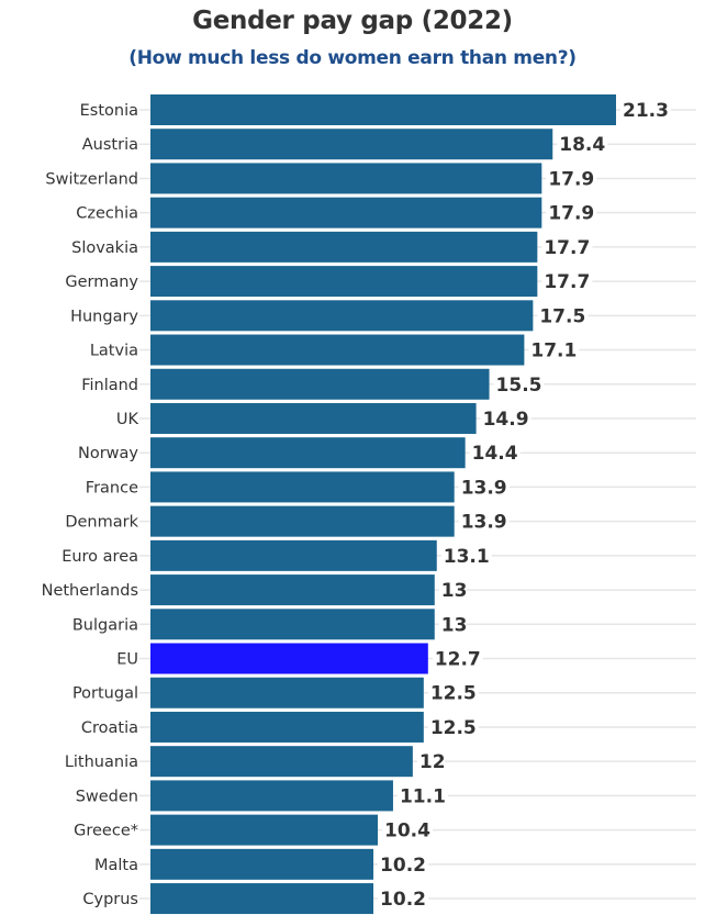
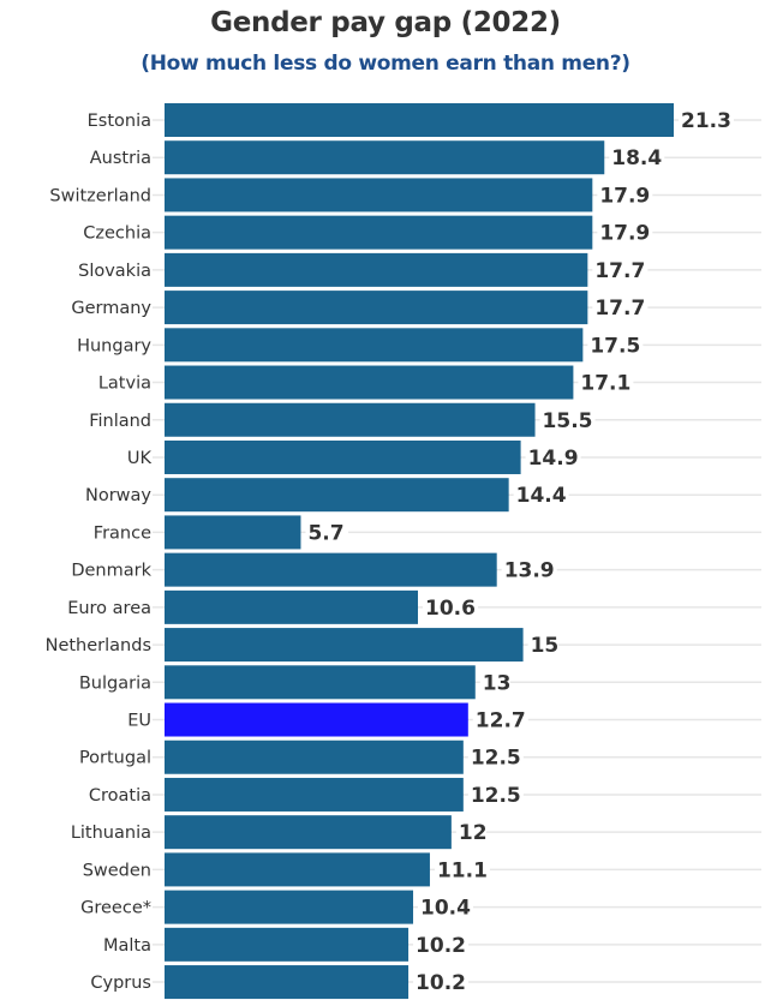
France: 13.9 -> 5.7
Euro area: 13.1 -> 10.6
Netherlands: 13 -> 15
